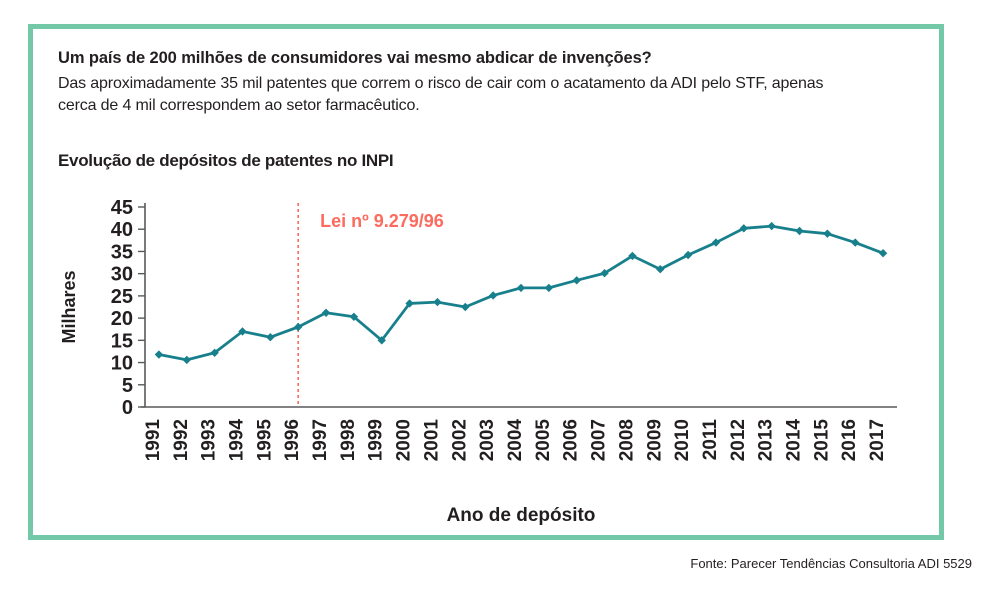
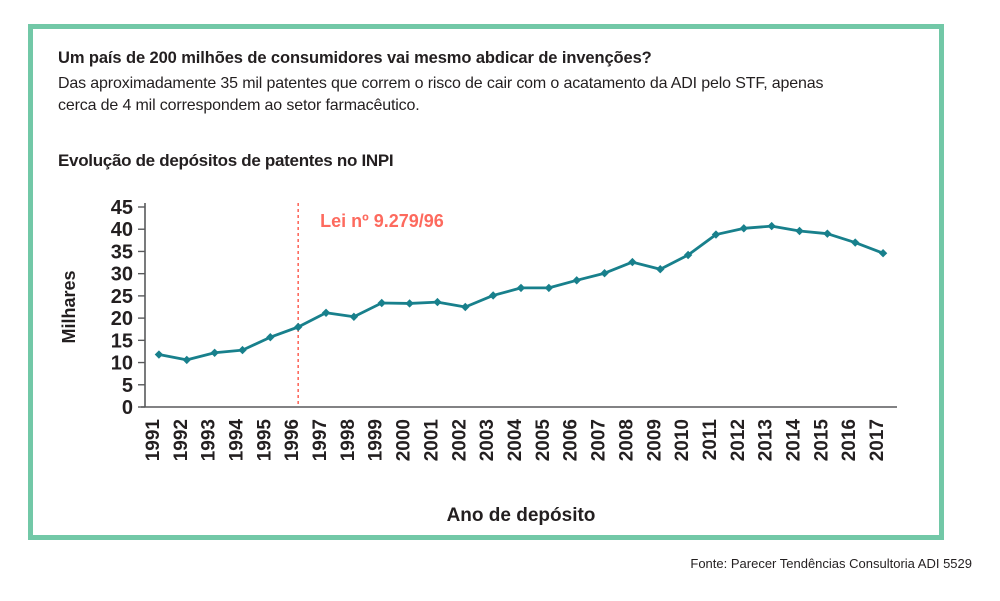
1994: 17 -> 13
1999: 15 -> 23
2008: 34 -> 33
2011: 37 -> 39
